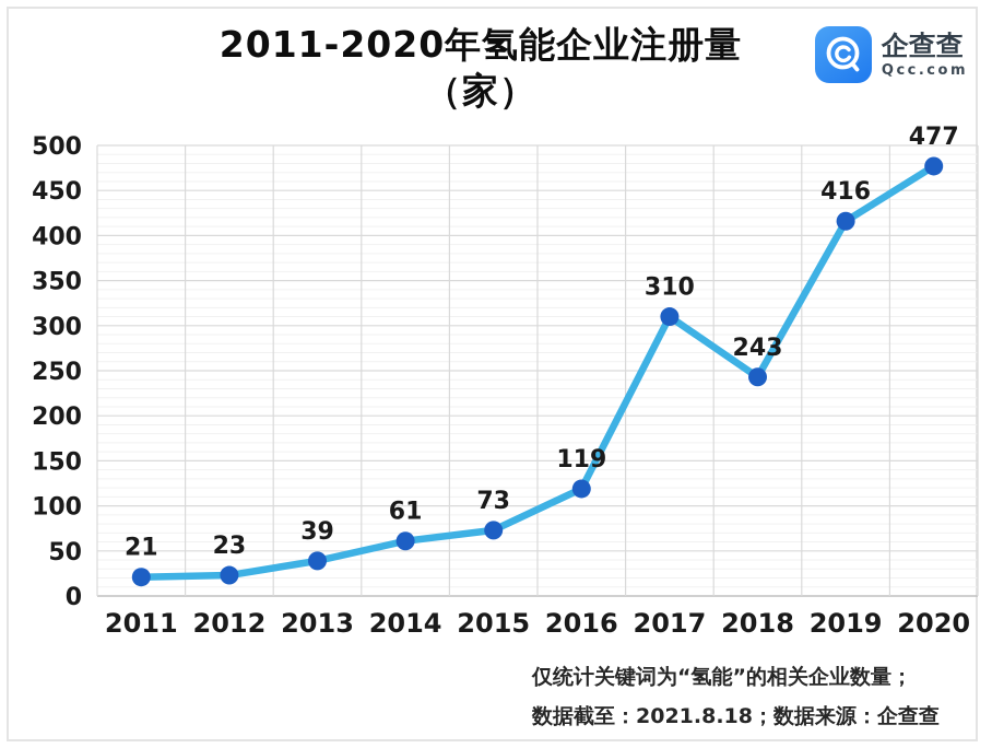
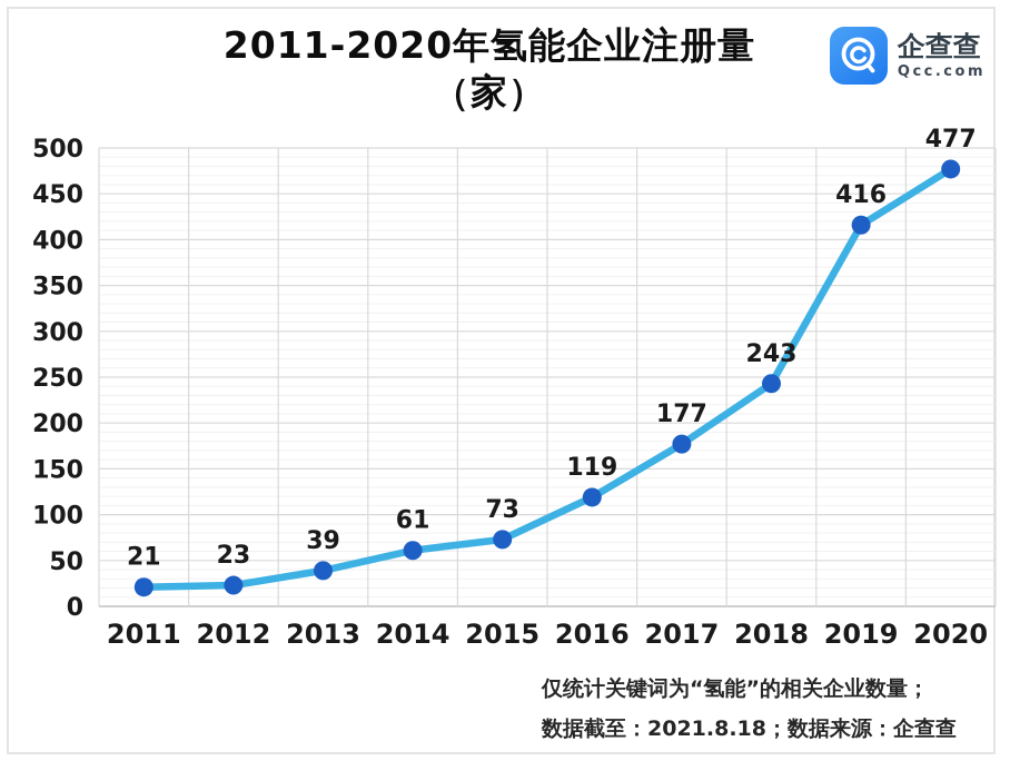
2017: 310 -> 177
